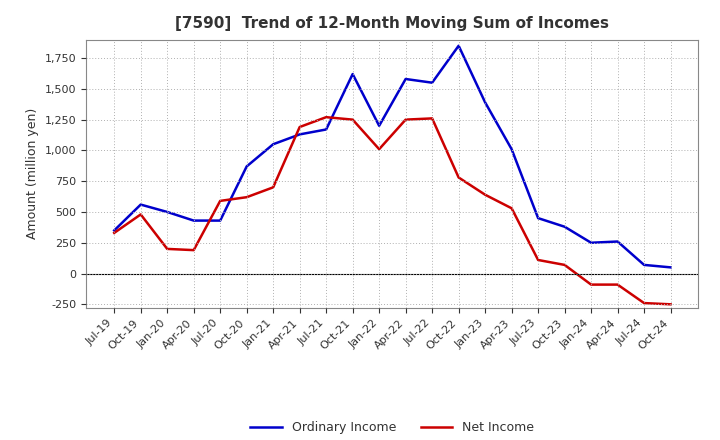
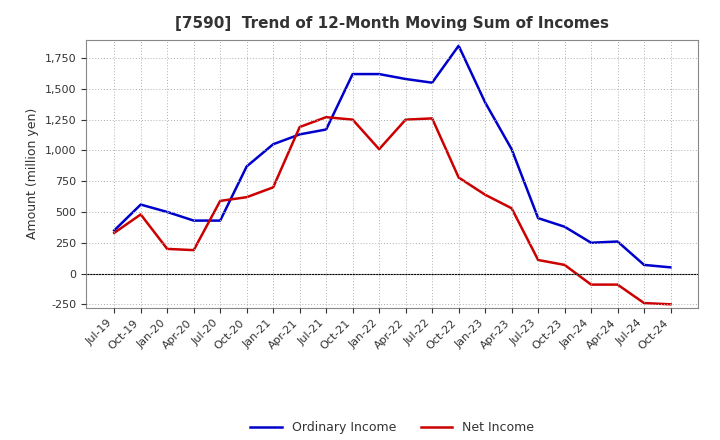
Ordinary Income/Jan-22: 1,200 -> 1,620
